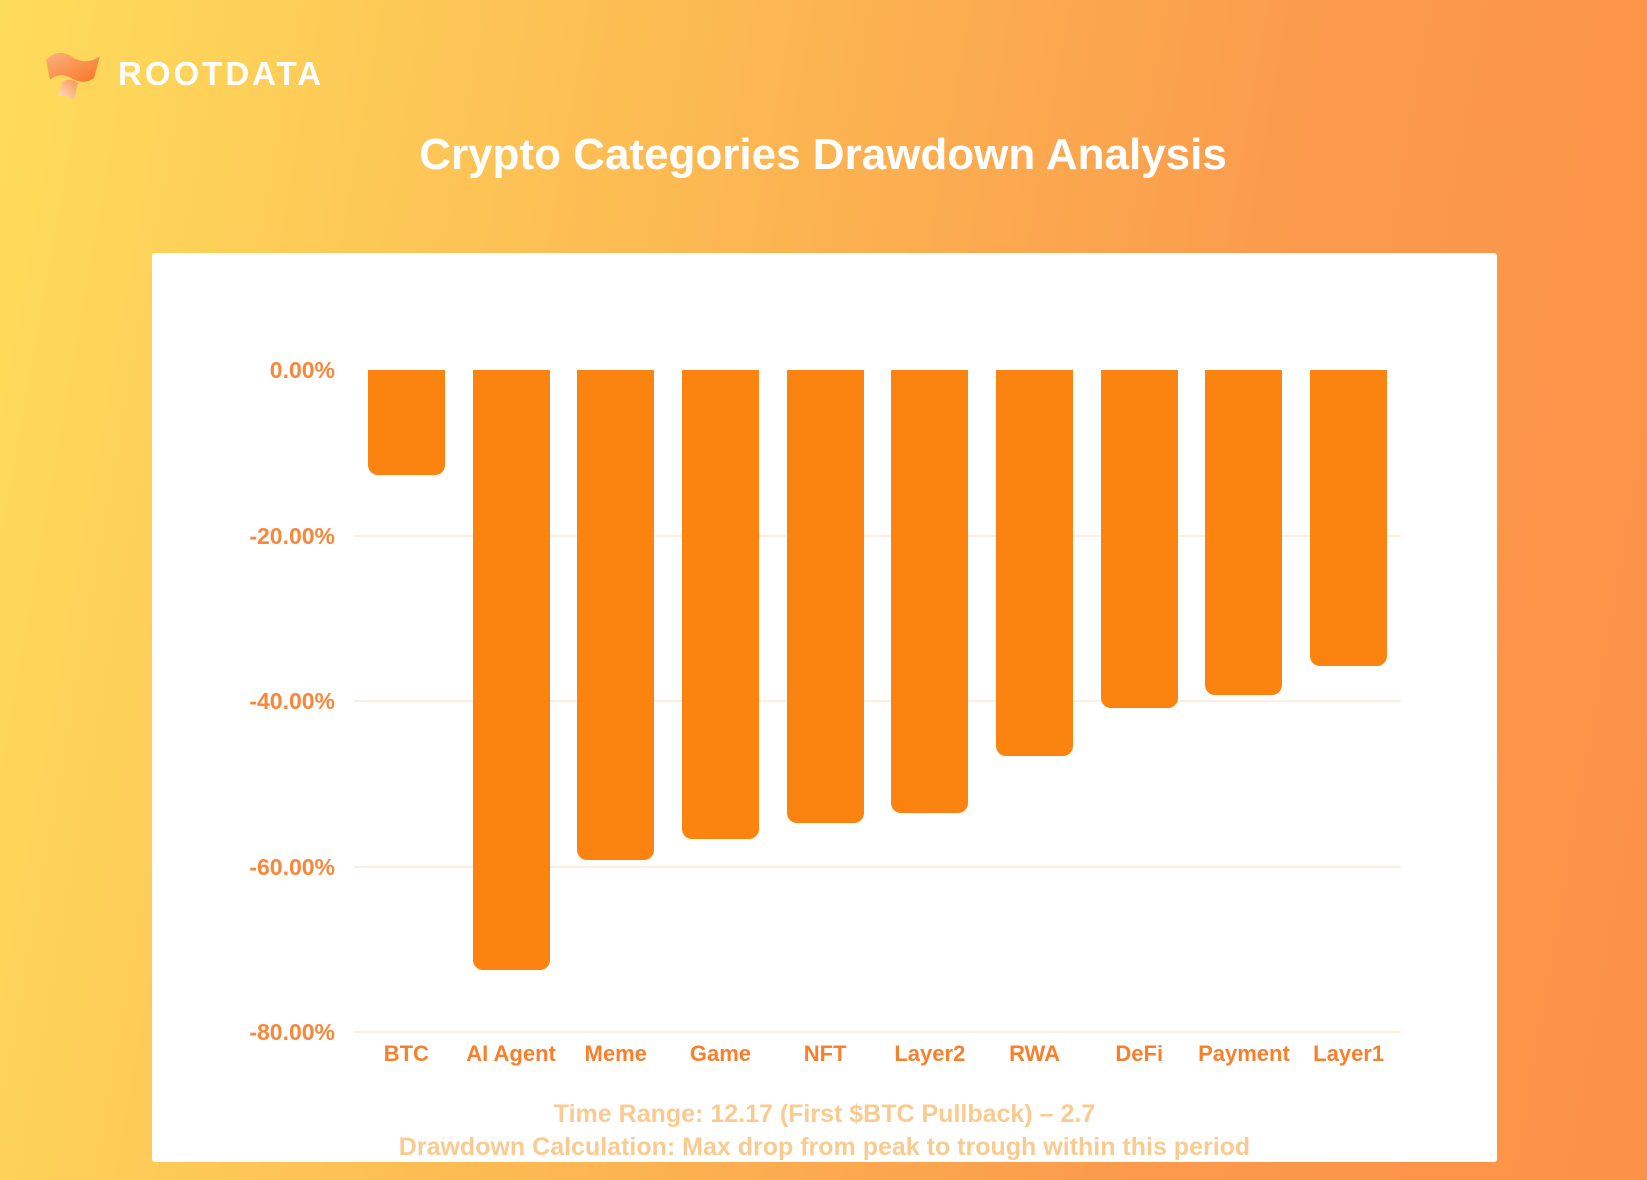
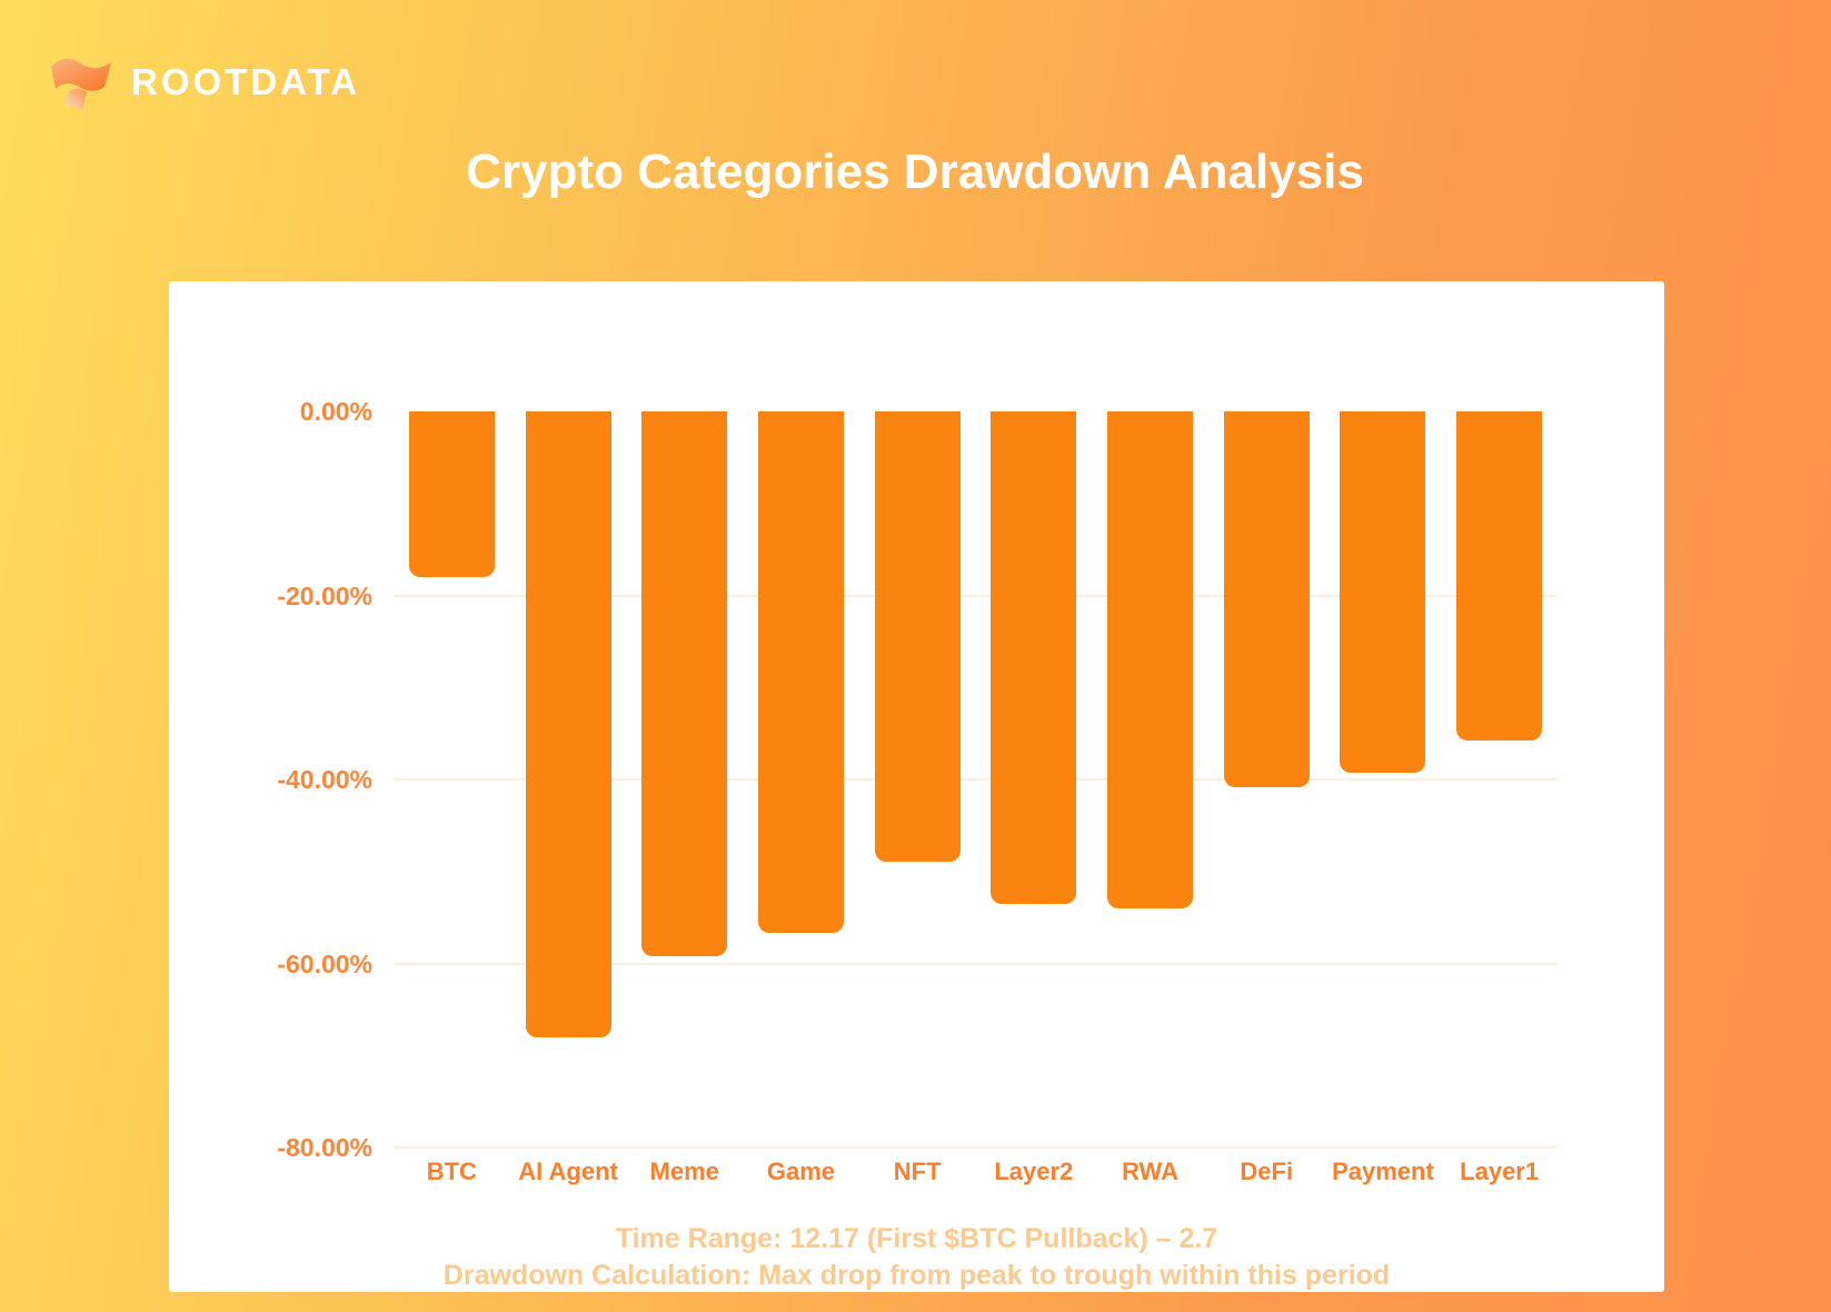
BTC: -13% -> -18%
AI Agent: -72% -> -68%
NFT: -55% -> -49%
RWA: -47% -> -54%
